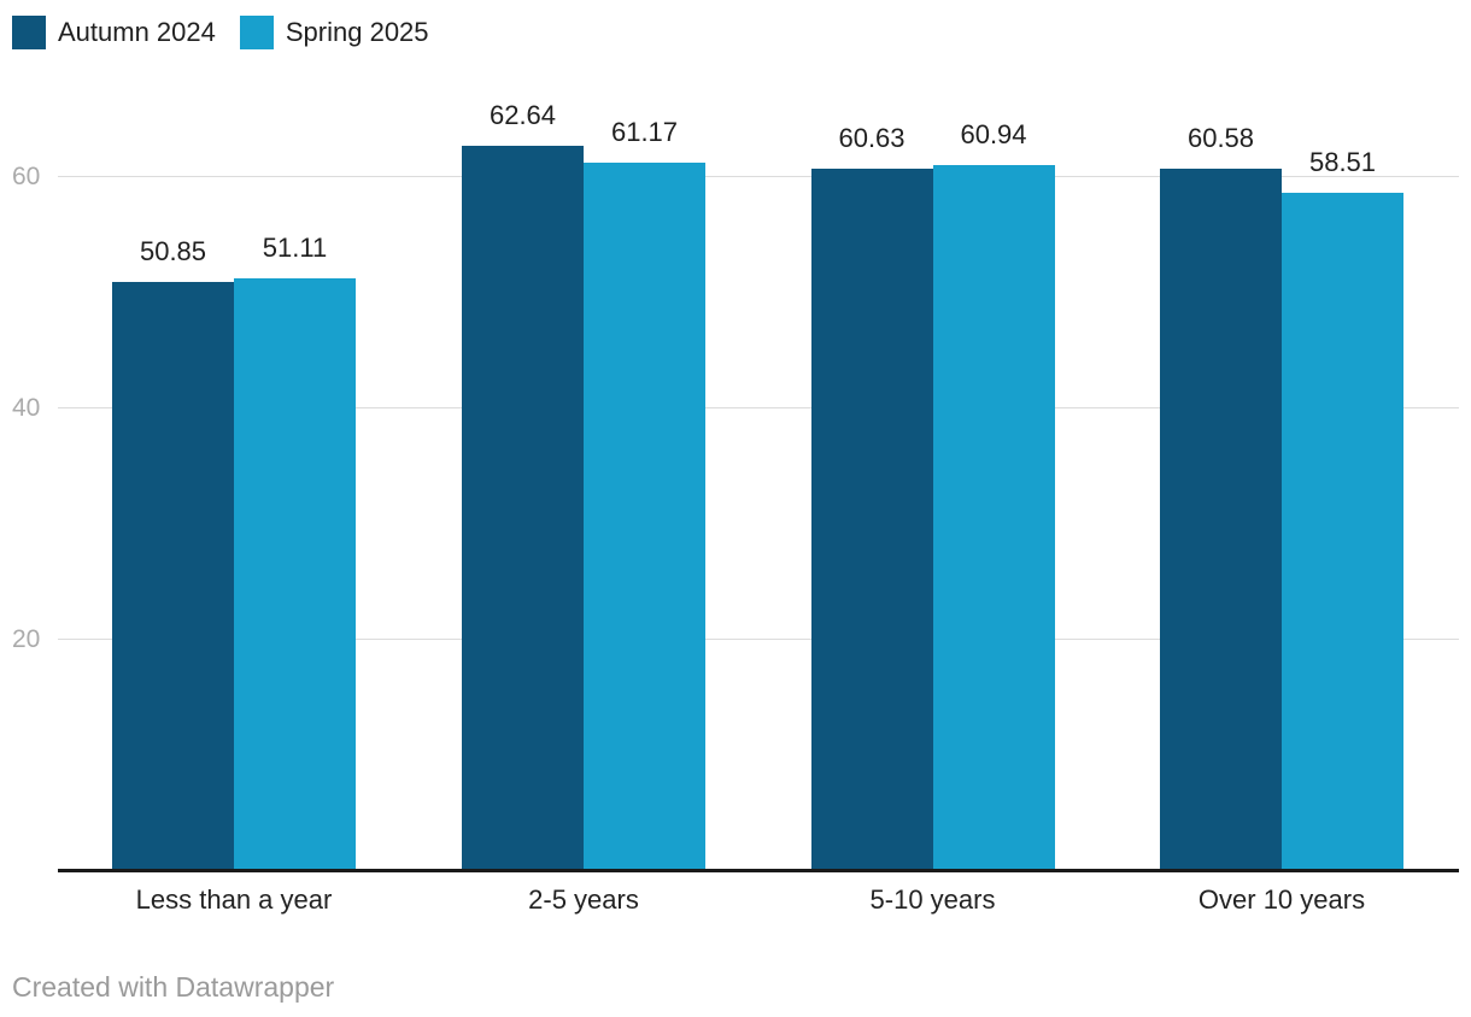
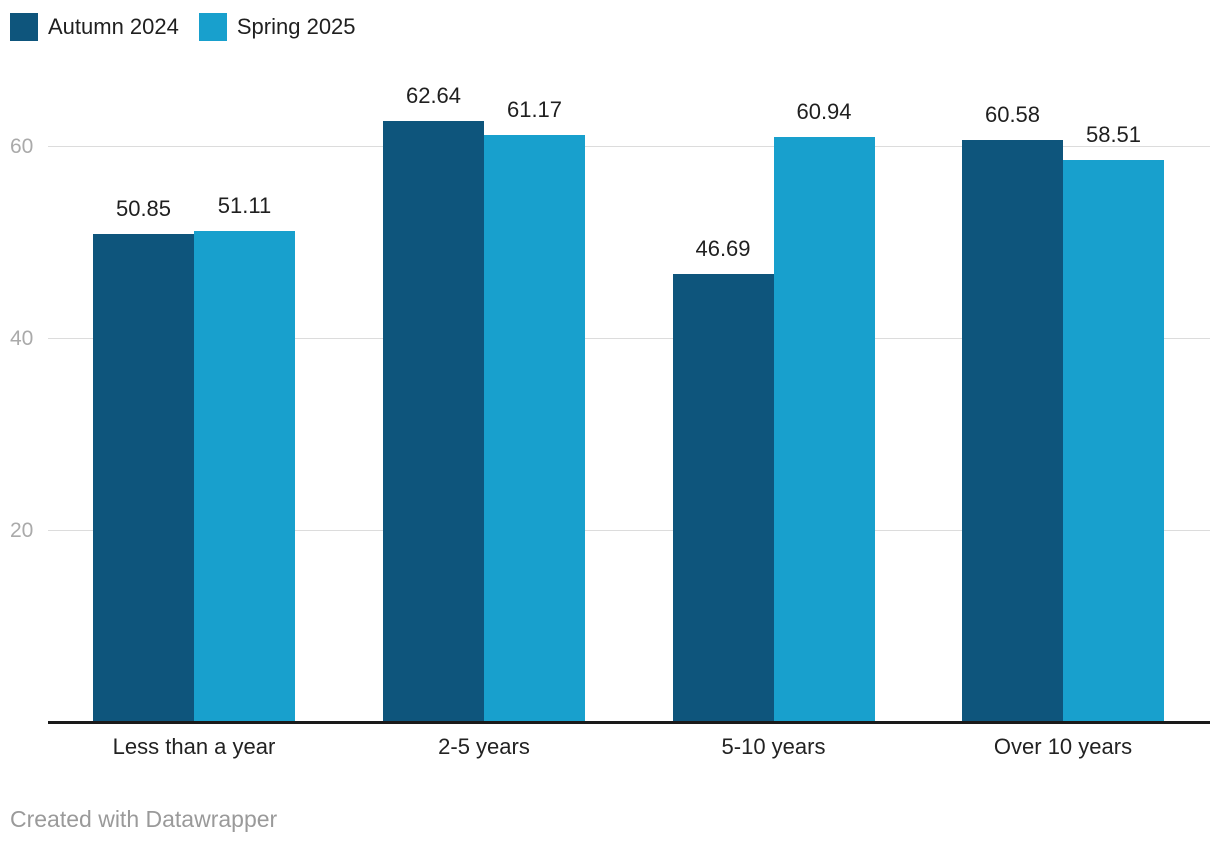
Autumn 2024/5-10 years: 60.63 -> 46.69
